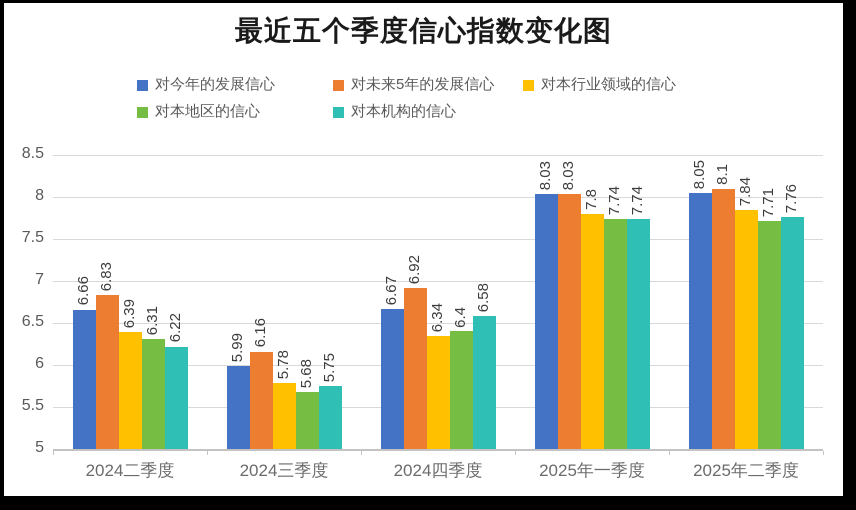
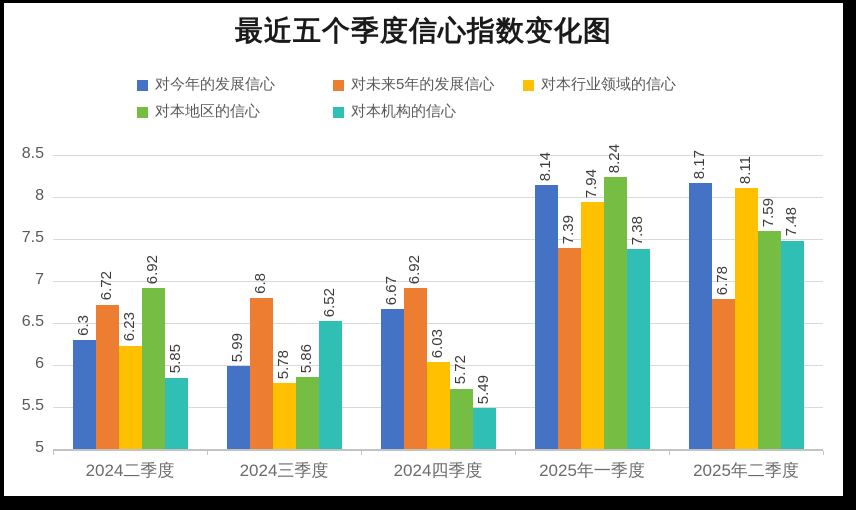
对今年的发展信心/2024二季度: 6.66 -> 6.3
对未来5年的发展信心/2024二季度: 6.83 -> 6.72
对本行业领域的信心/2024二季度: 6.39 -> 6.23
对本地区的信心/2024二季度: 6.31 -> 6.92
对本机构的信心/2024二季度: 6.22 -> 5.85
对未来5年的发展信心/2024三季度: 6.16 -> 6.8
对本地区的信心/2024三季度: 5.68 -> 5.86
对本机构的信心/2024三季度: 5.75 -> 6.52
对本行业领域的信心/2024四季度: 6.34 -> 6.03
对本地区的信心/2024四季度: 6.4 -> 5.72
对本机构的信心/2024四季度: 6.58 -> 5.49
对今年的发展信心/2025年一季度: 8.03 -> 8.14
对未来5年的发展信心/2025年一季度: 8.03 -> 7.39
对本行业领域的信心/2025年一季度: 7.8 -> 7.94
对本地区的信心/2025年一季度: 7.74 -> 8.24
对本机构的信心/2025年一季度: 7.74 -> 7.38
对今年的发展信心/2025年二季度: 8.05 -> 8.17
对未来5年的发展信心/2025年二季度: 8.1 -> 6.78
对本行业领域的信心/2025年二季度: 7.84 -> 8.11
对本地区的信心/2025年二季度: 7.71 -> 7.59
对本机构的信心/2025年二季度: 7.76 -> 7.48
